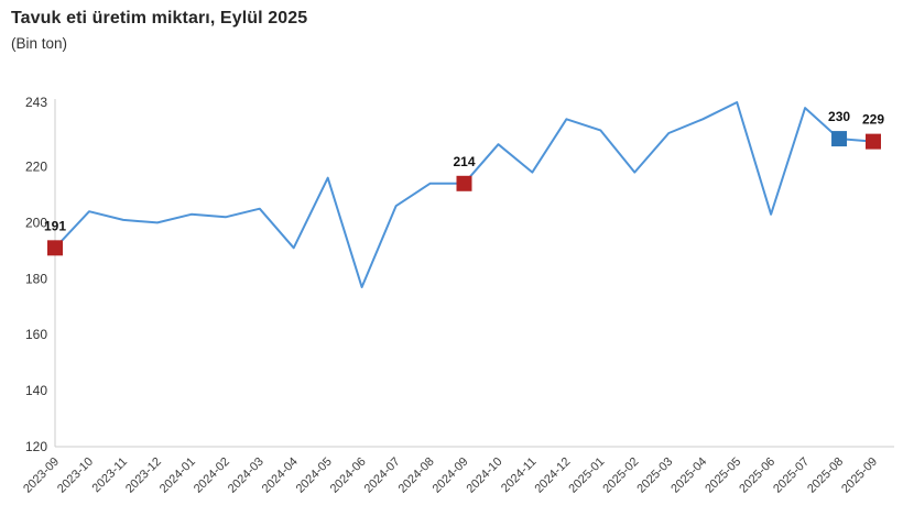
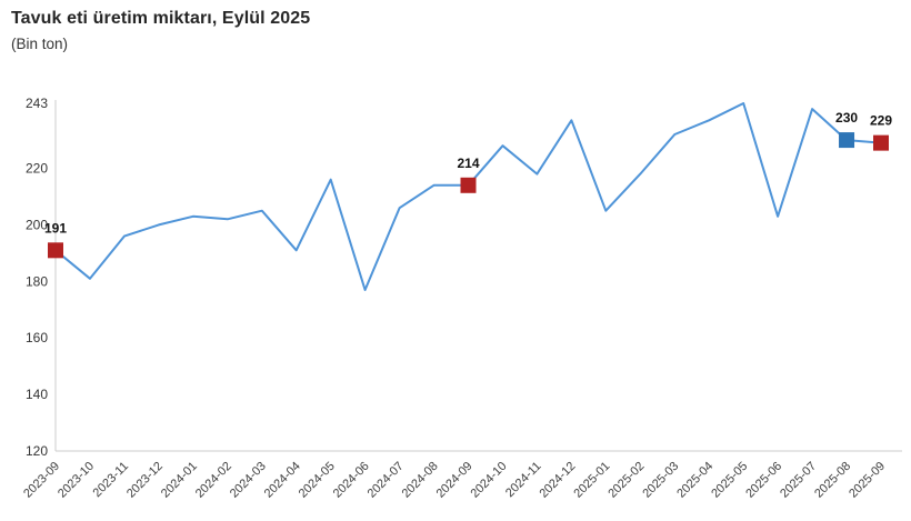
2023-10: 204 -> 181
2023-11: 201 -> 196
2025-01: 233 -> 205
